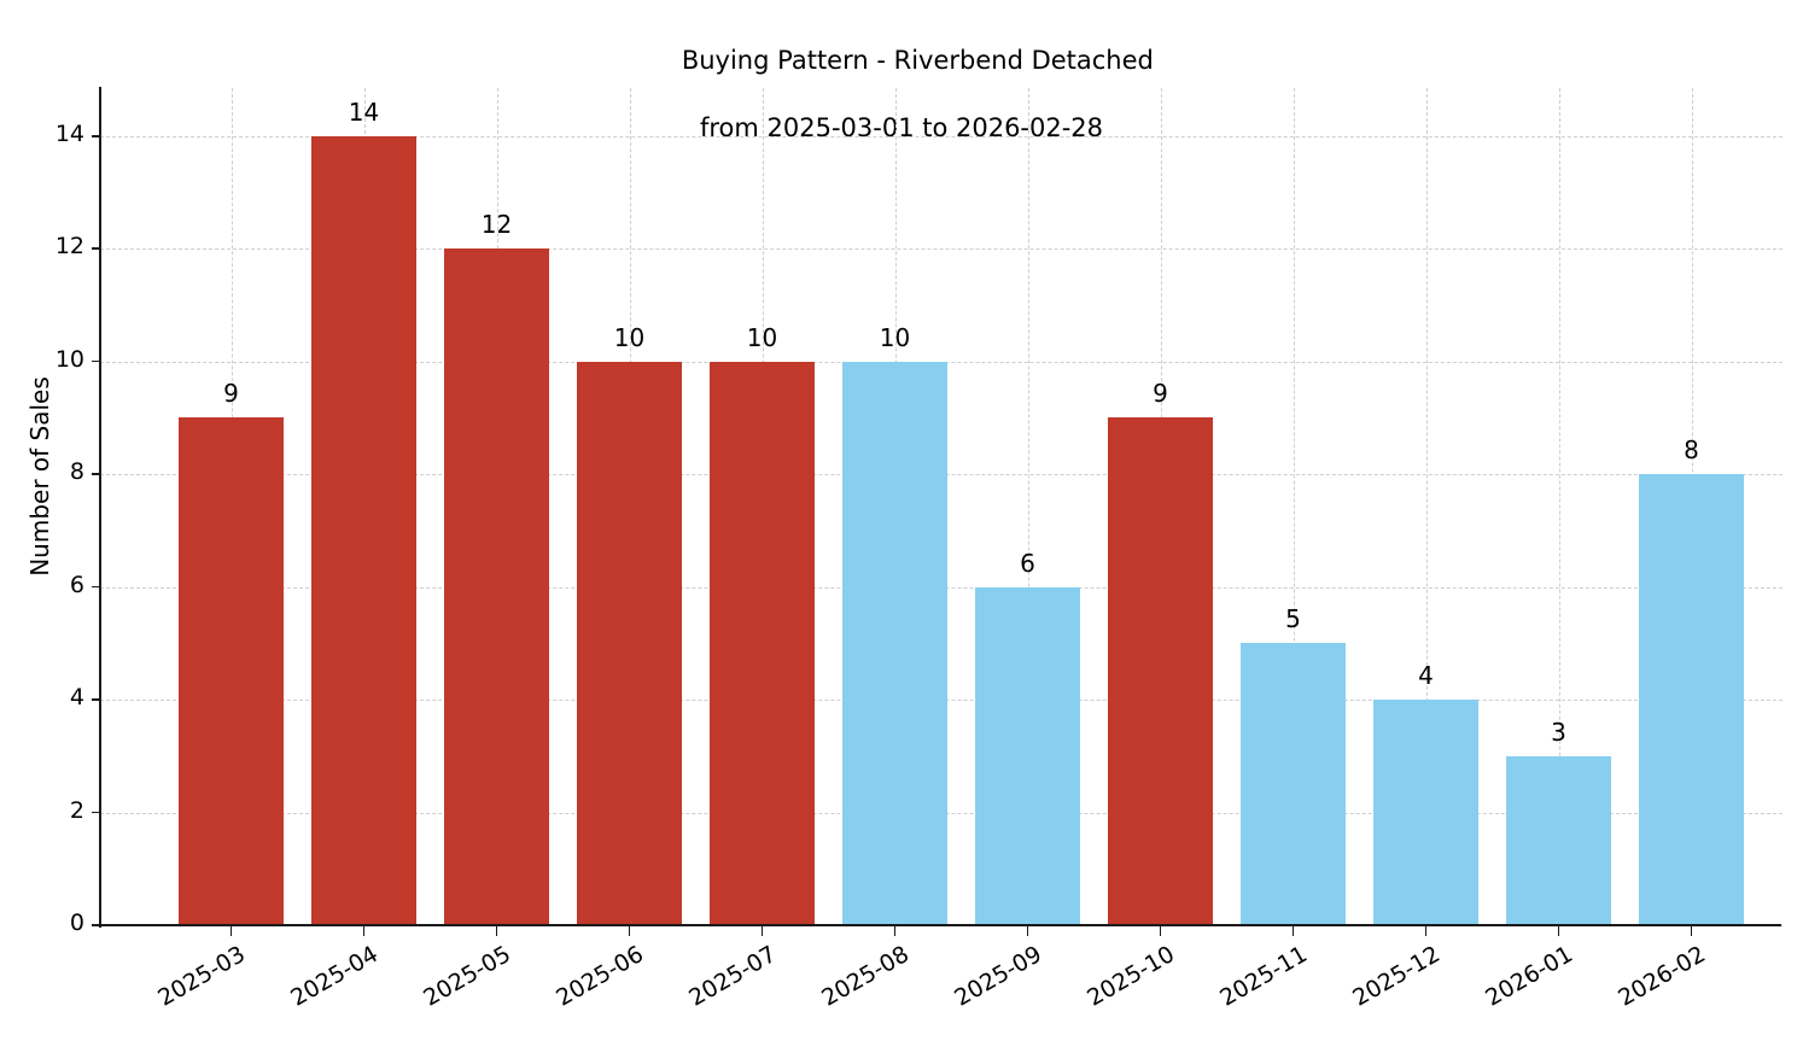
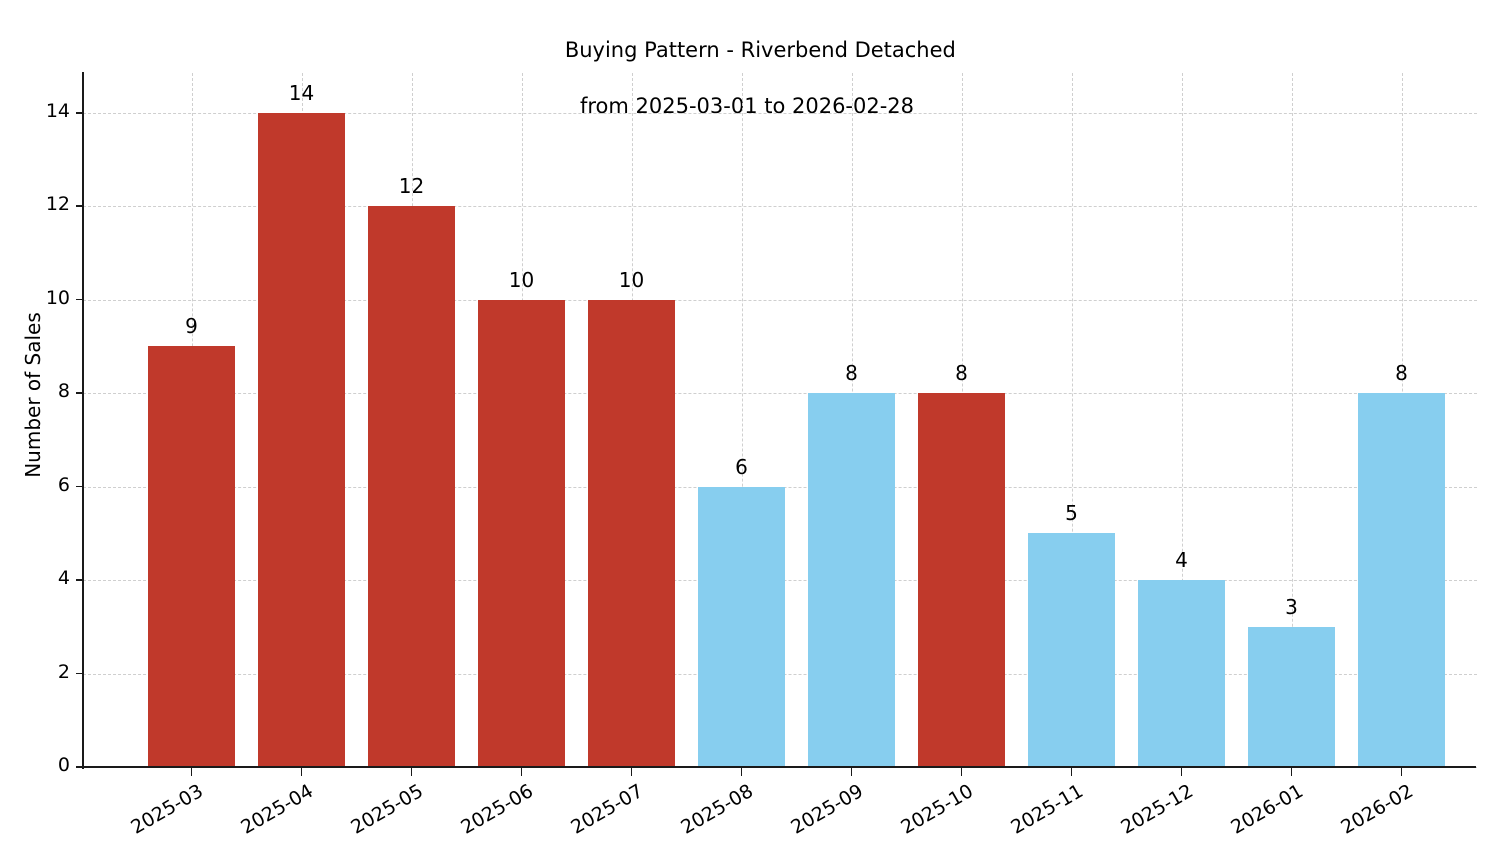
2025-08: 10 -> 6
2025-09: 6 -> 8
2025-10: 9 -> 8
